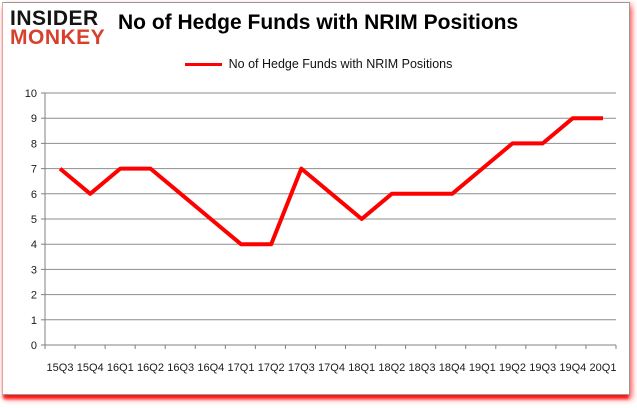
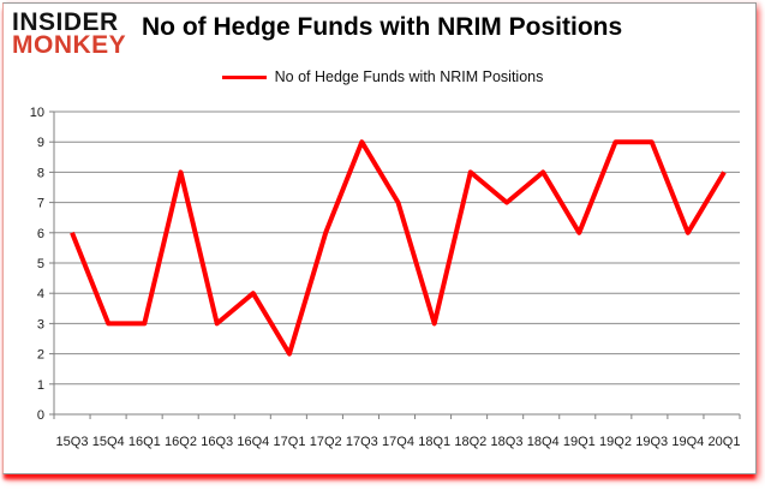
15Q3: 7 -> 6
15Q4: 6 -> 3
16Q1: 7 -> 3
16Q2: 7 -> 8
16Q3: 6 -> 3
16Q4: 5 -> 4
17Q1: 4 -> 2
17Q2: 4 -> 6
17Q3: 7 -> 9
17Q4: 6 -> 7
18Q1: 5 -> 3
18Q2: 6 -> 8
18Q3: 6 -> 7
18Q4: 6 -> 8
19Q1: 7 -> 6
19Q2: 8 -> 9
19Q3: 8 -> 9
19Q4: 9 -> 6
20Q1: 9 -> 8
